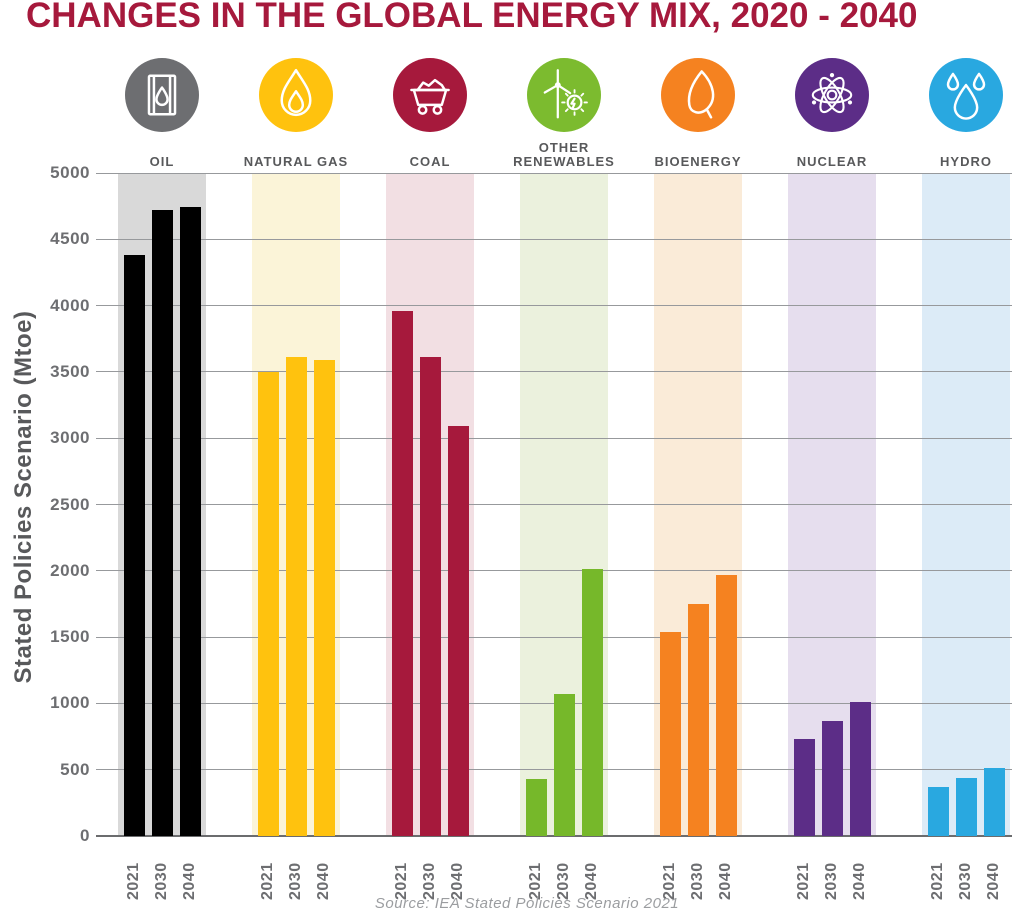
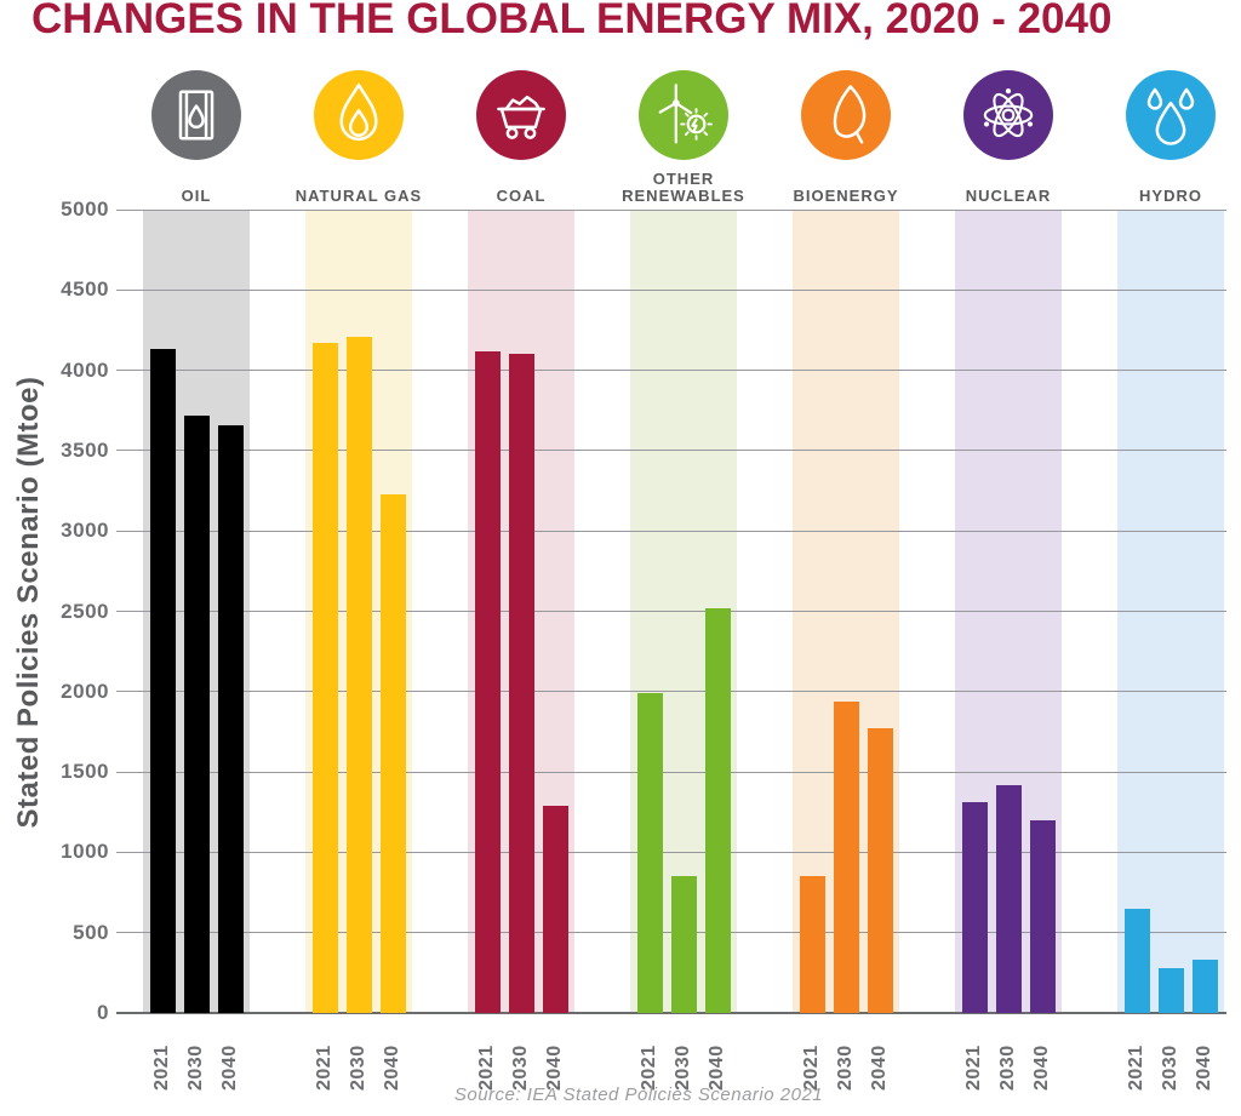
OIL/2021: 4380 -> 4130
NATURAL GAS/2021: 3500 -> 4170
COAL/2021: 3960 -> 4120
OTHER RENEWABLES/2021: 430 -> 1990
BIOENERGY/2021: 1540 -> 850
NUCLEAR/2021: 730 -> 1310
HYDRO/2021: 370 -> 650
OIL/2030: 4720 -> 3720
NATURAL GAS/2030: 3610 -> 4210
COAL/2030: 3610 -> 4100
OTHER RENEWABLES/2030: 1070 -> 850
BIOENERGY/2030: 1750 -> 1940
NUCLEAR/2030: 870 -> 1420
HYDRO/2030: 440 -> 280
OIL/2040: 4740 -> 3660
NATURAL GAS/2040: 3590 -> 3230
COAL/2040: 3090 -> 1290
OTHER RENEWABLES/2040: 2010 -> 2520
BIOENERGY/2040: 1970 -> 1770
NUCLEAR/2040: 1010 -> 1200
HYDRO/2040: 510 -> 330
